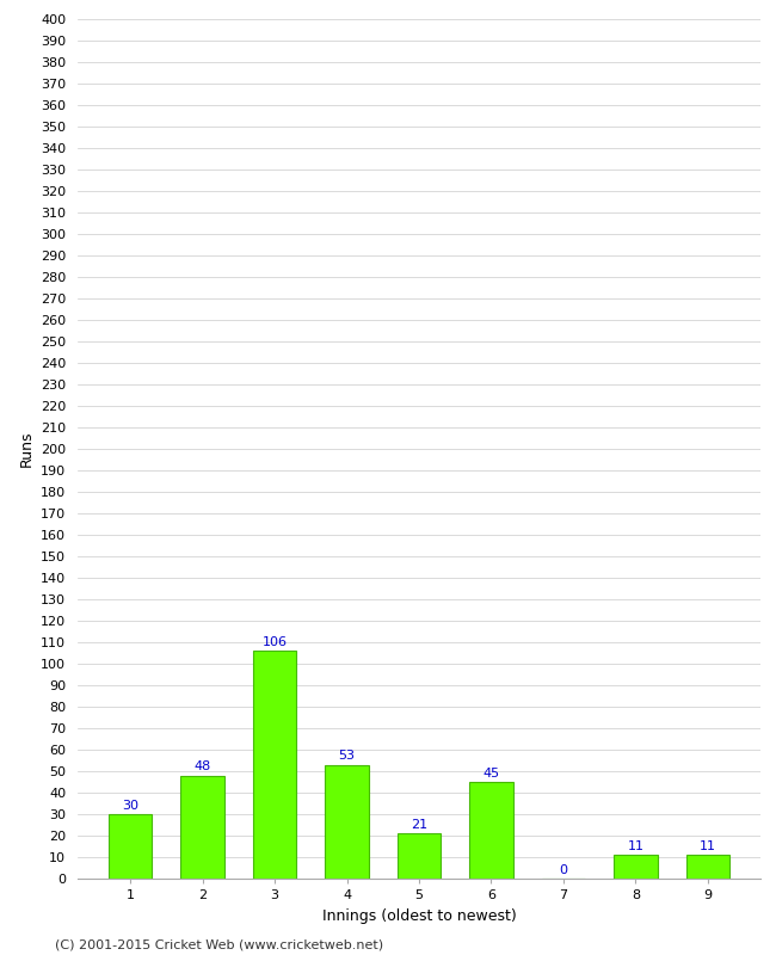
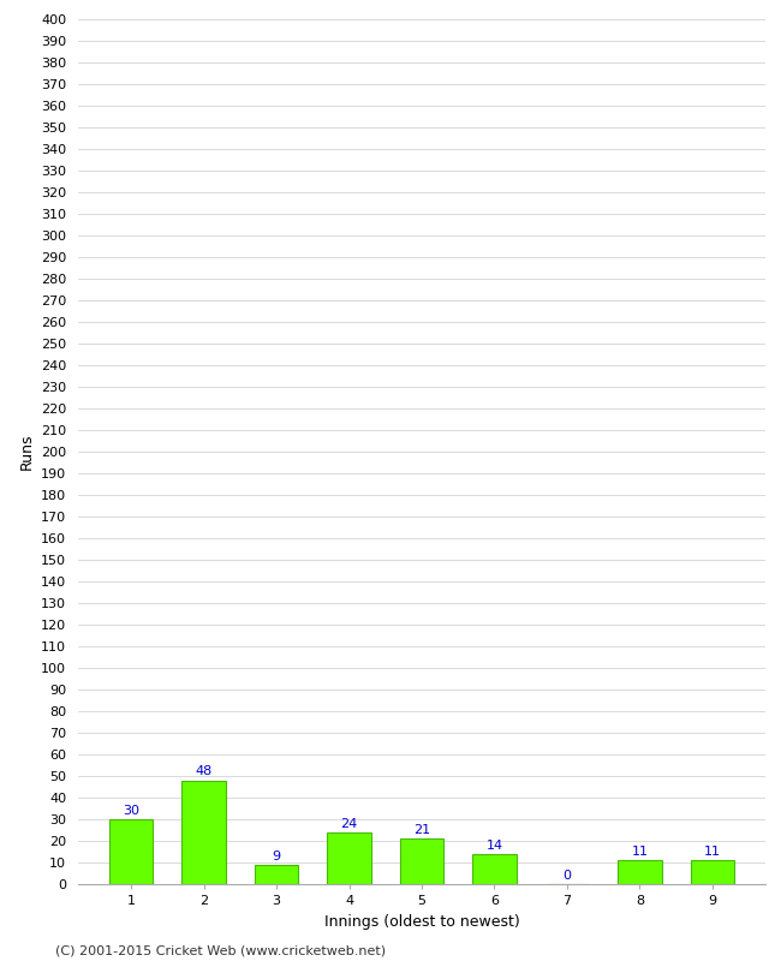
3: 106 -> 9
4: 53 -> 24
6: 45 -> 14
